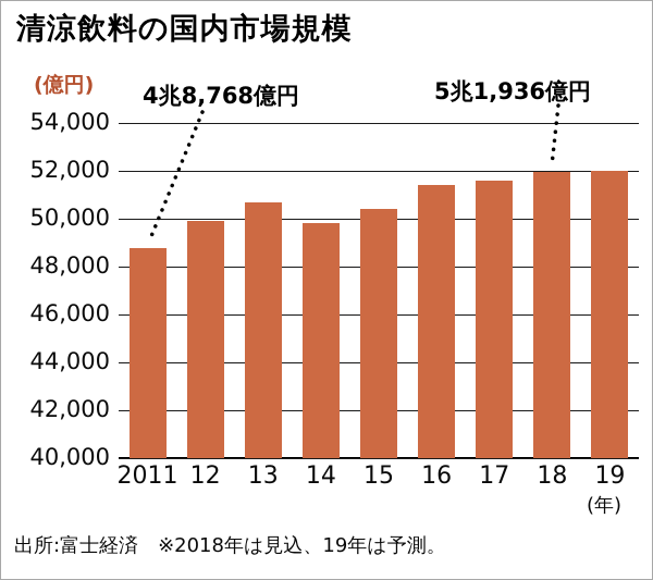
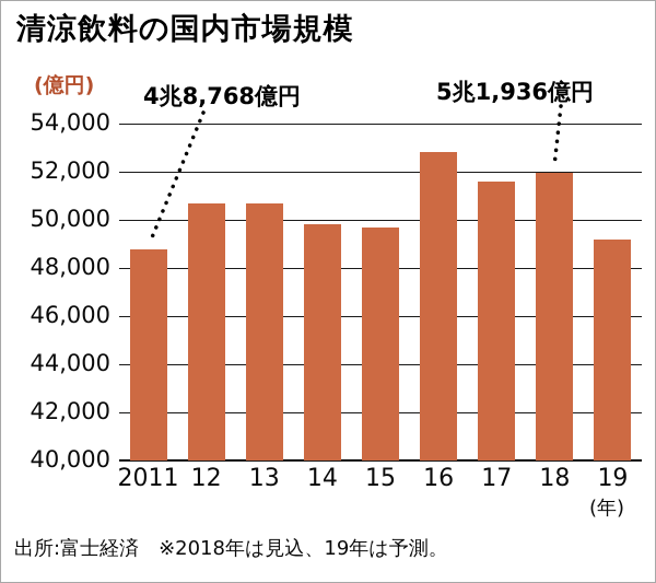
12: 49900 -> 50700
15: 50400 -> 49700
16: 51400 -> 52800
19: 52000 -> 49200
